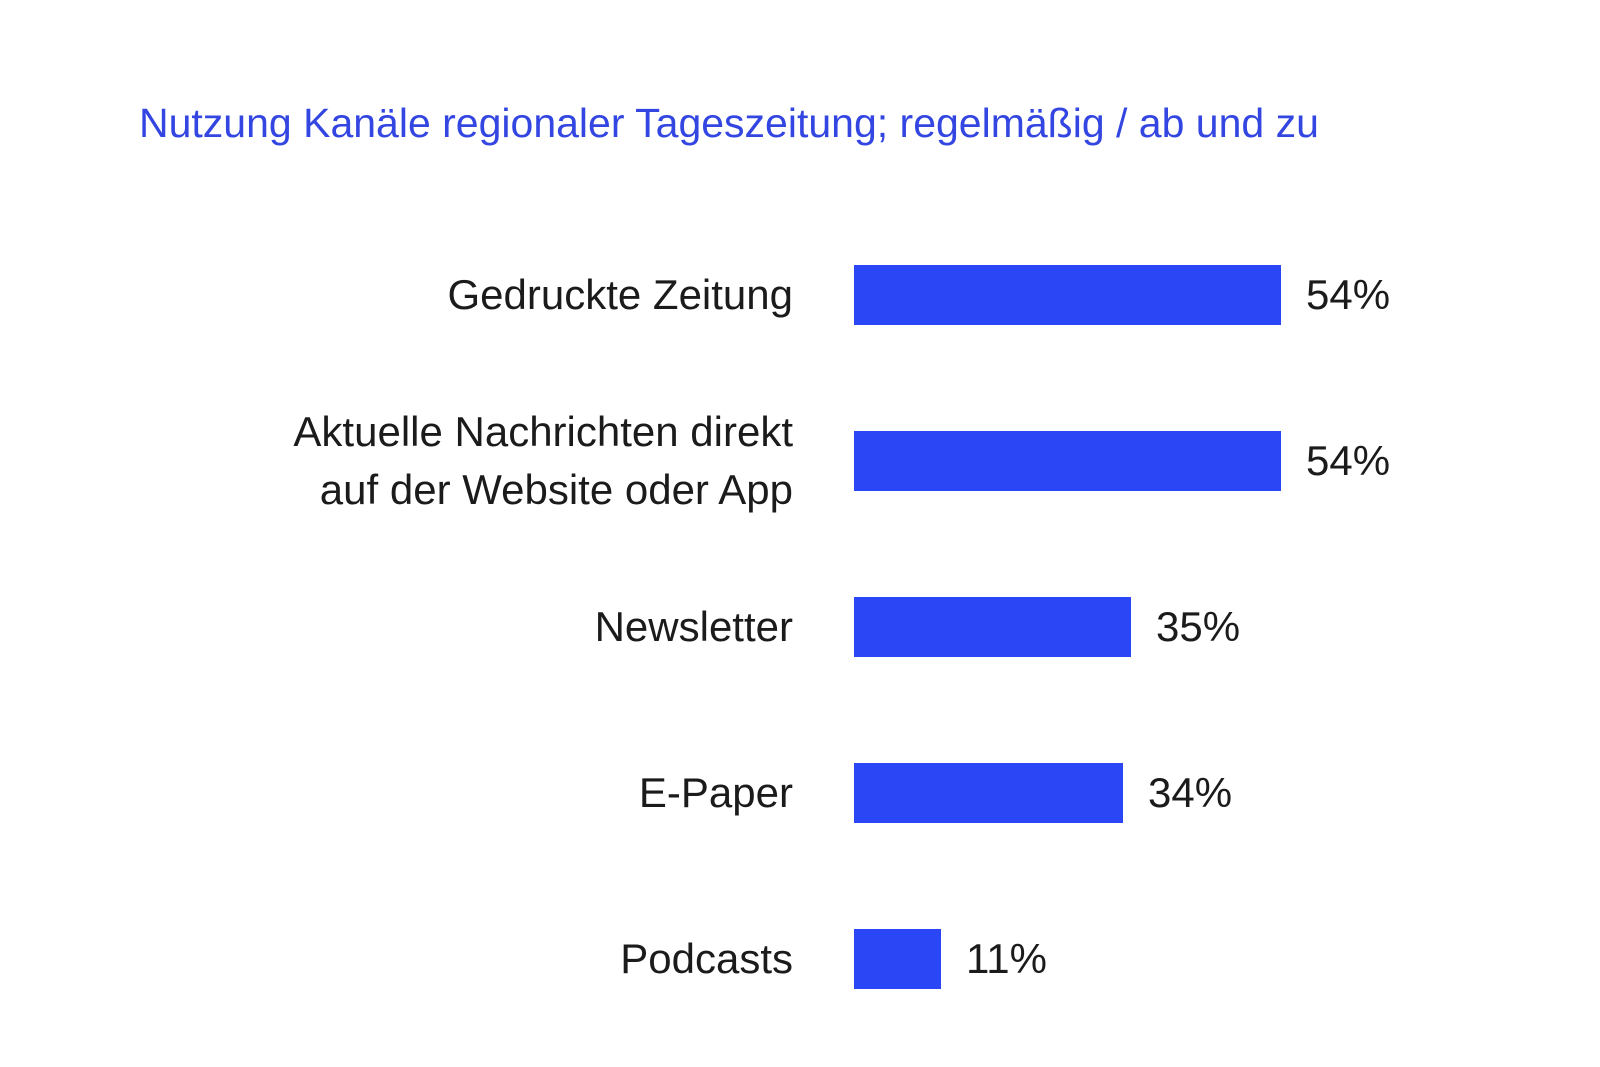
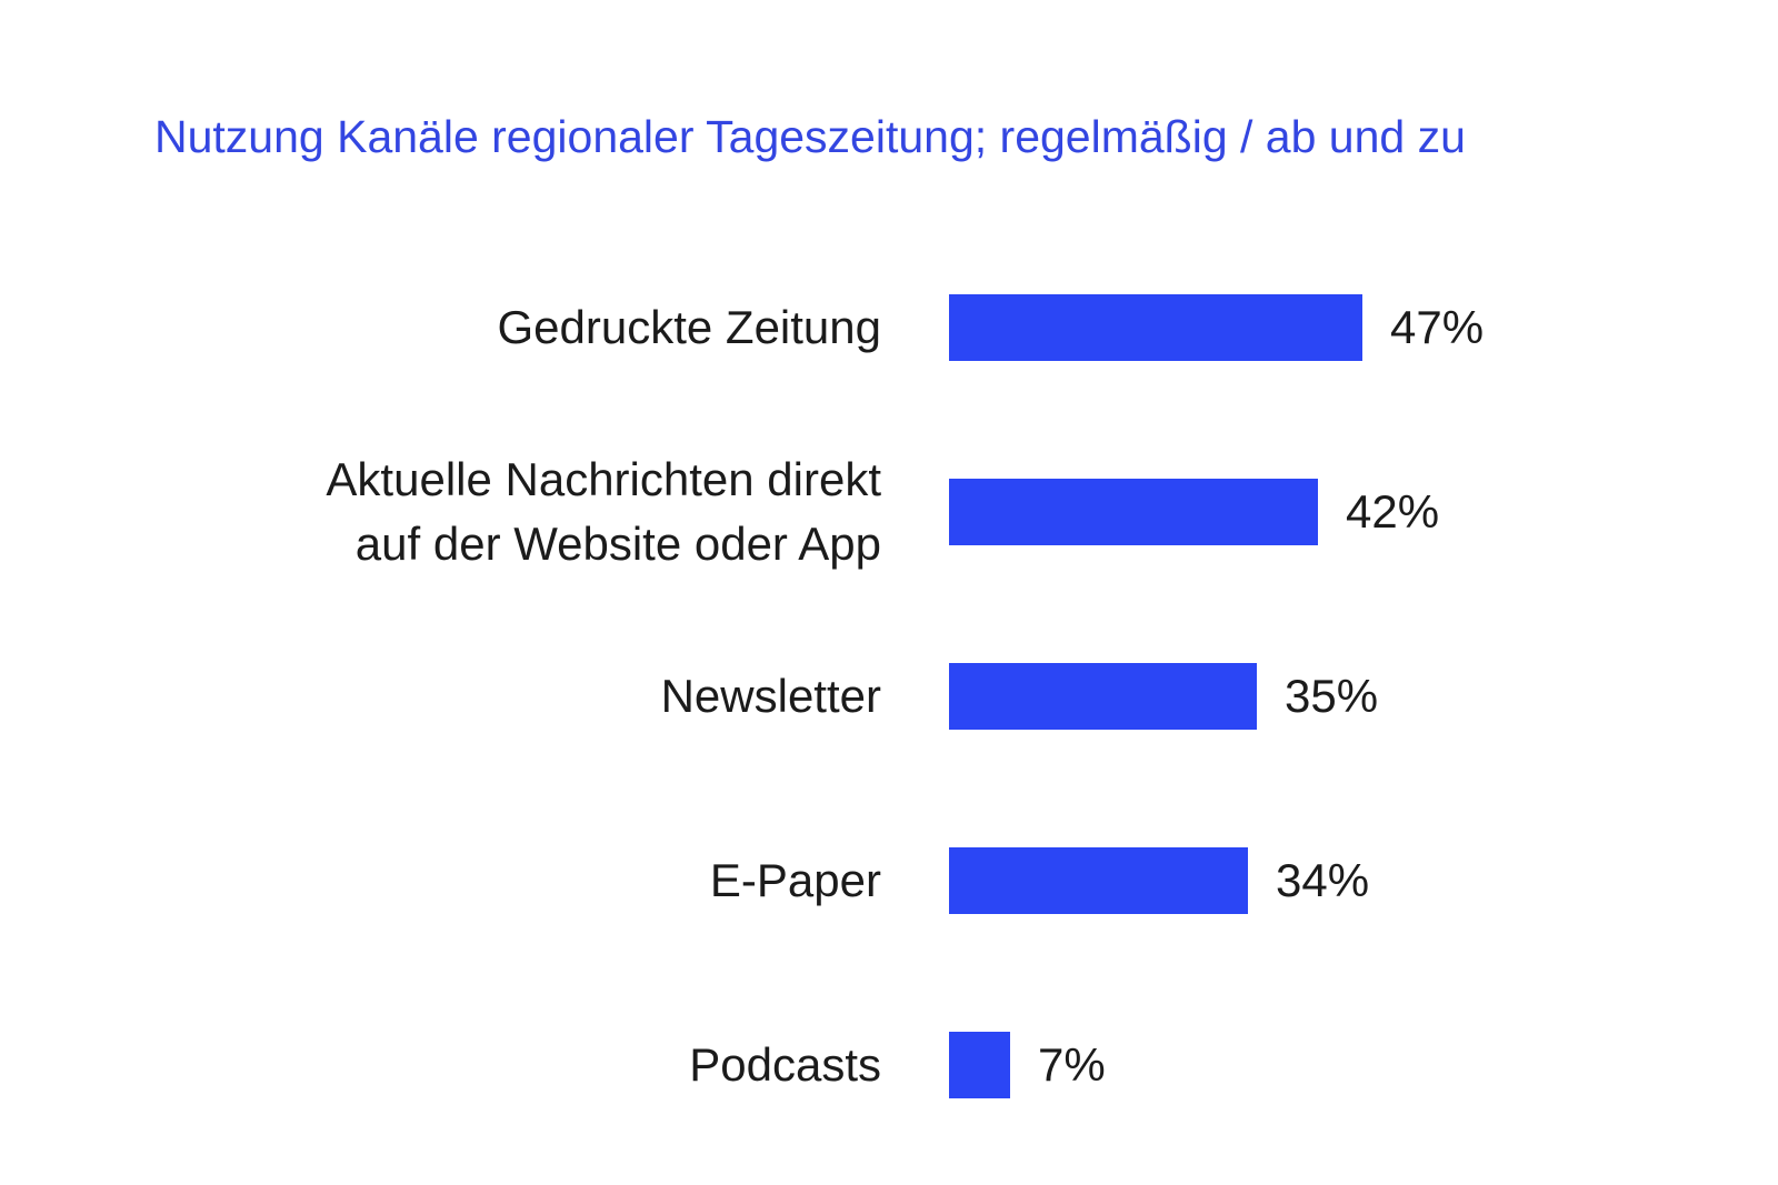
Gedruckte Zeitung: 54% -> 47%
Aktuelle Nachrichten direkt auf der Website oder App: 54% -> 42%
Podcasts: 11% -> 7%
